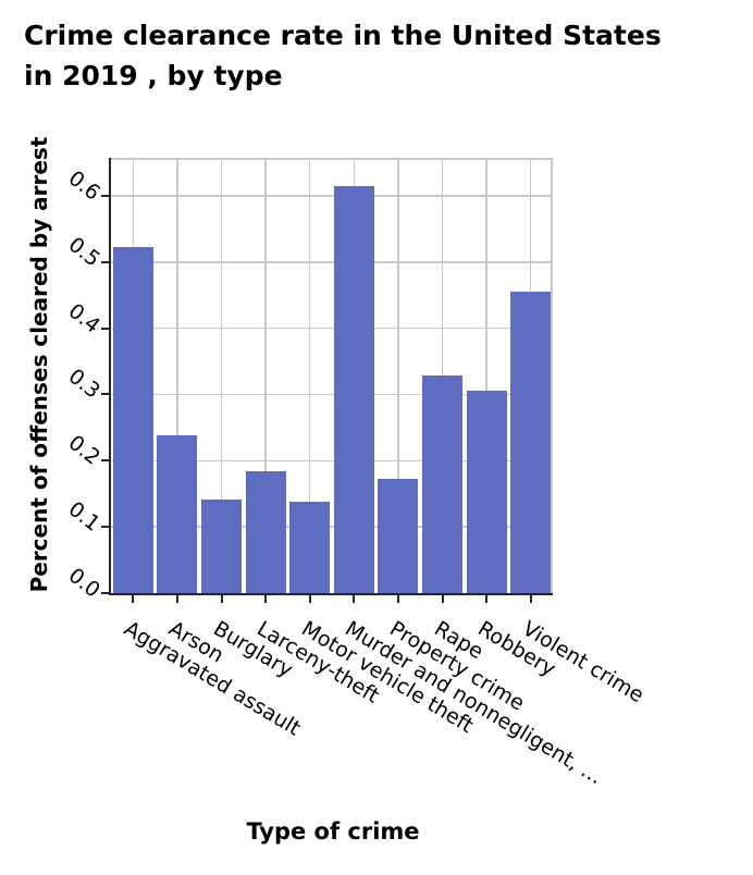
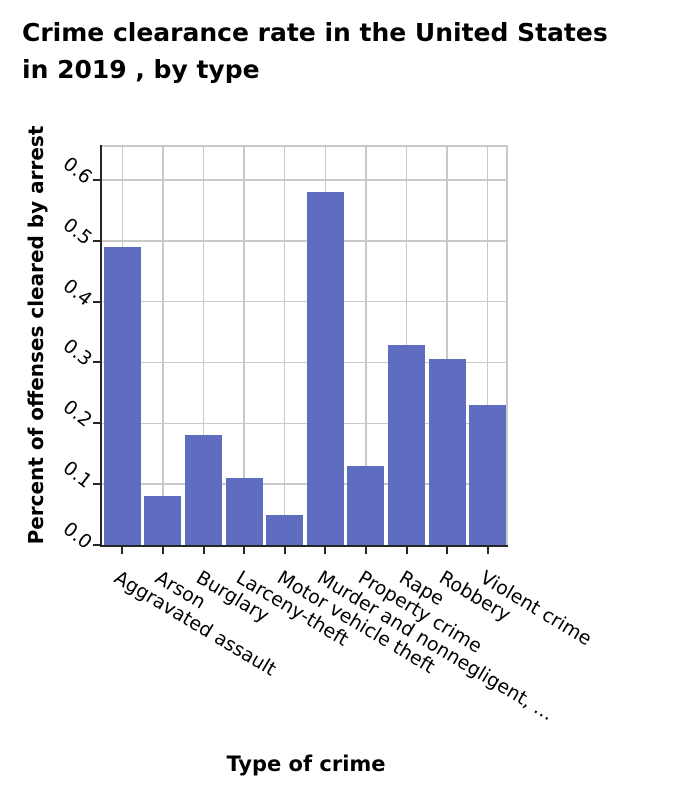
Aggravated assault: 0.52 -> 0.49
Arson: 0.24 -> 0.08
Burglary: 0.14 -> 0.18
Larceny-theft: 0.18 -> 0.11
Motor vehicle theft: 0.14 -> 0.05
Murder and nonnegligent, …: 0.61 -> 0.58
Property crime: 0.17 -> 0.13
Violent crime: 0.46 -> 0.23
